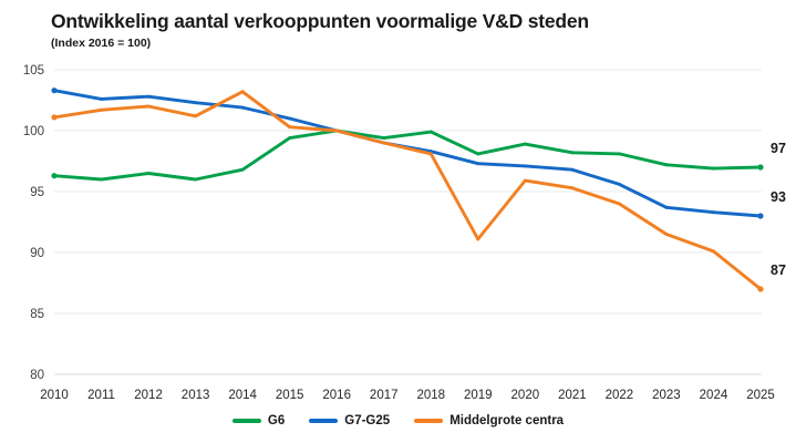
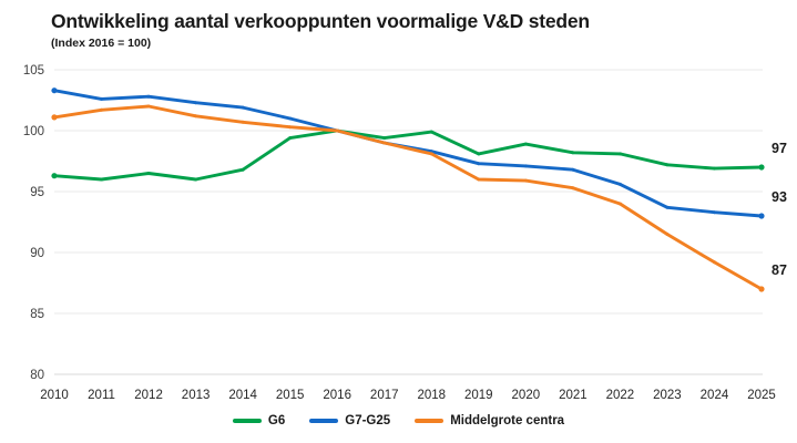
Middelgrote centra/2014: 103.2 -> 100.7
Middelgrote centra/2019: 91.1 -> 96.0
Middelgrote centra/2024: 90.1 -> 89.2
